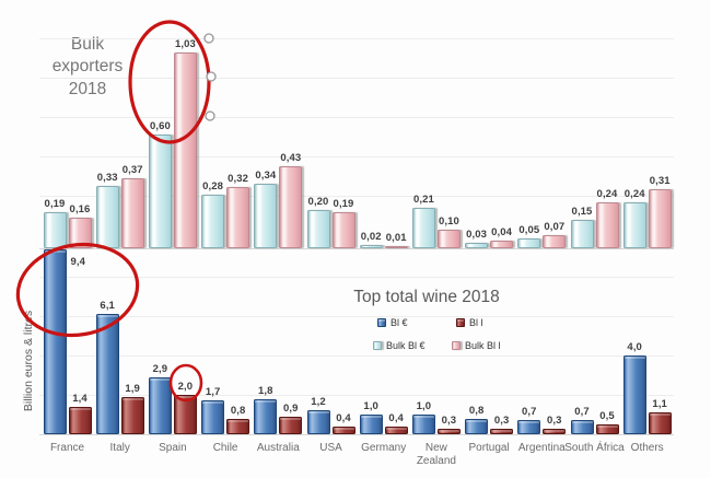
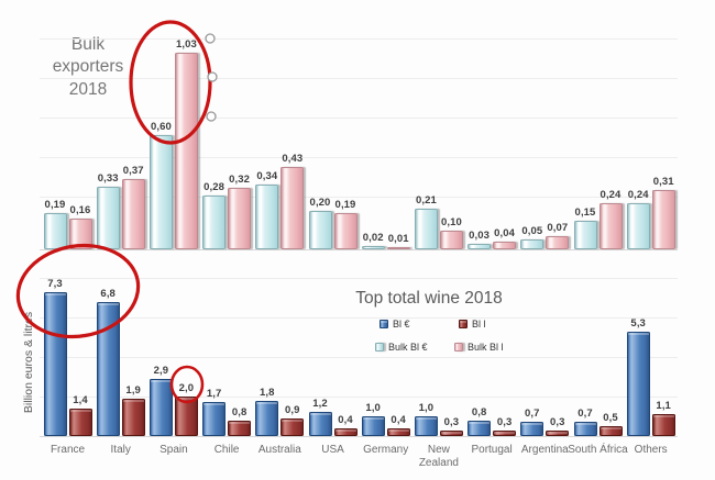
Top total wine 2018/Bl €/France: 9,4 -> 7,3
Top total wine 2018/Bl €/Italy: 6,1 -> 6,8
Top total wine 2018/Bl €/Others: 4,0 -> 5,3
